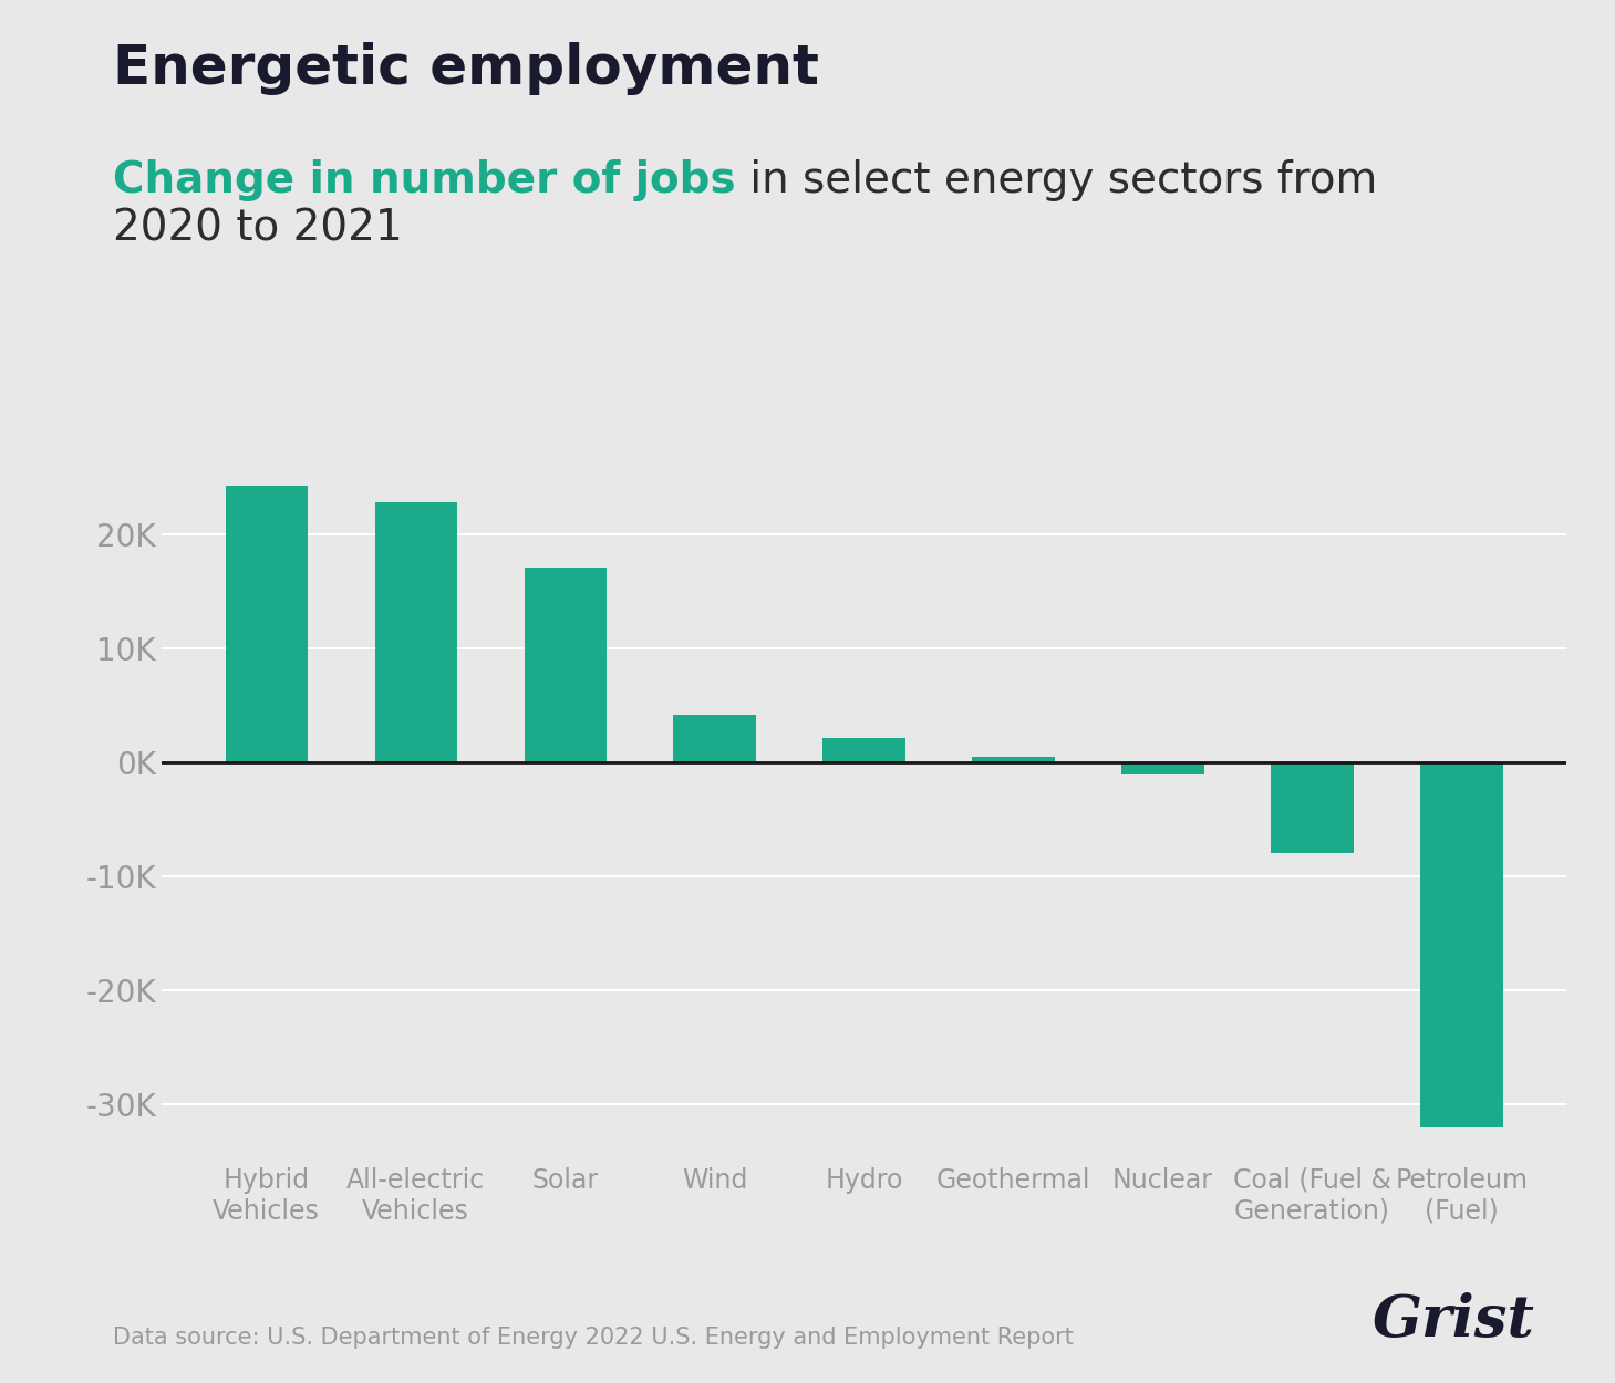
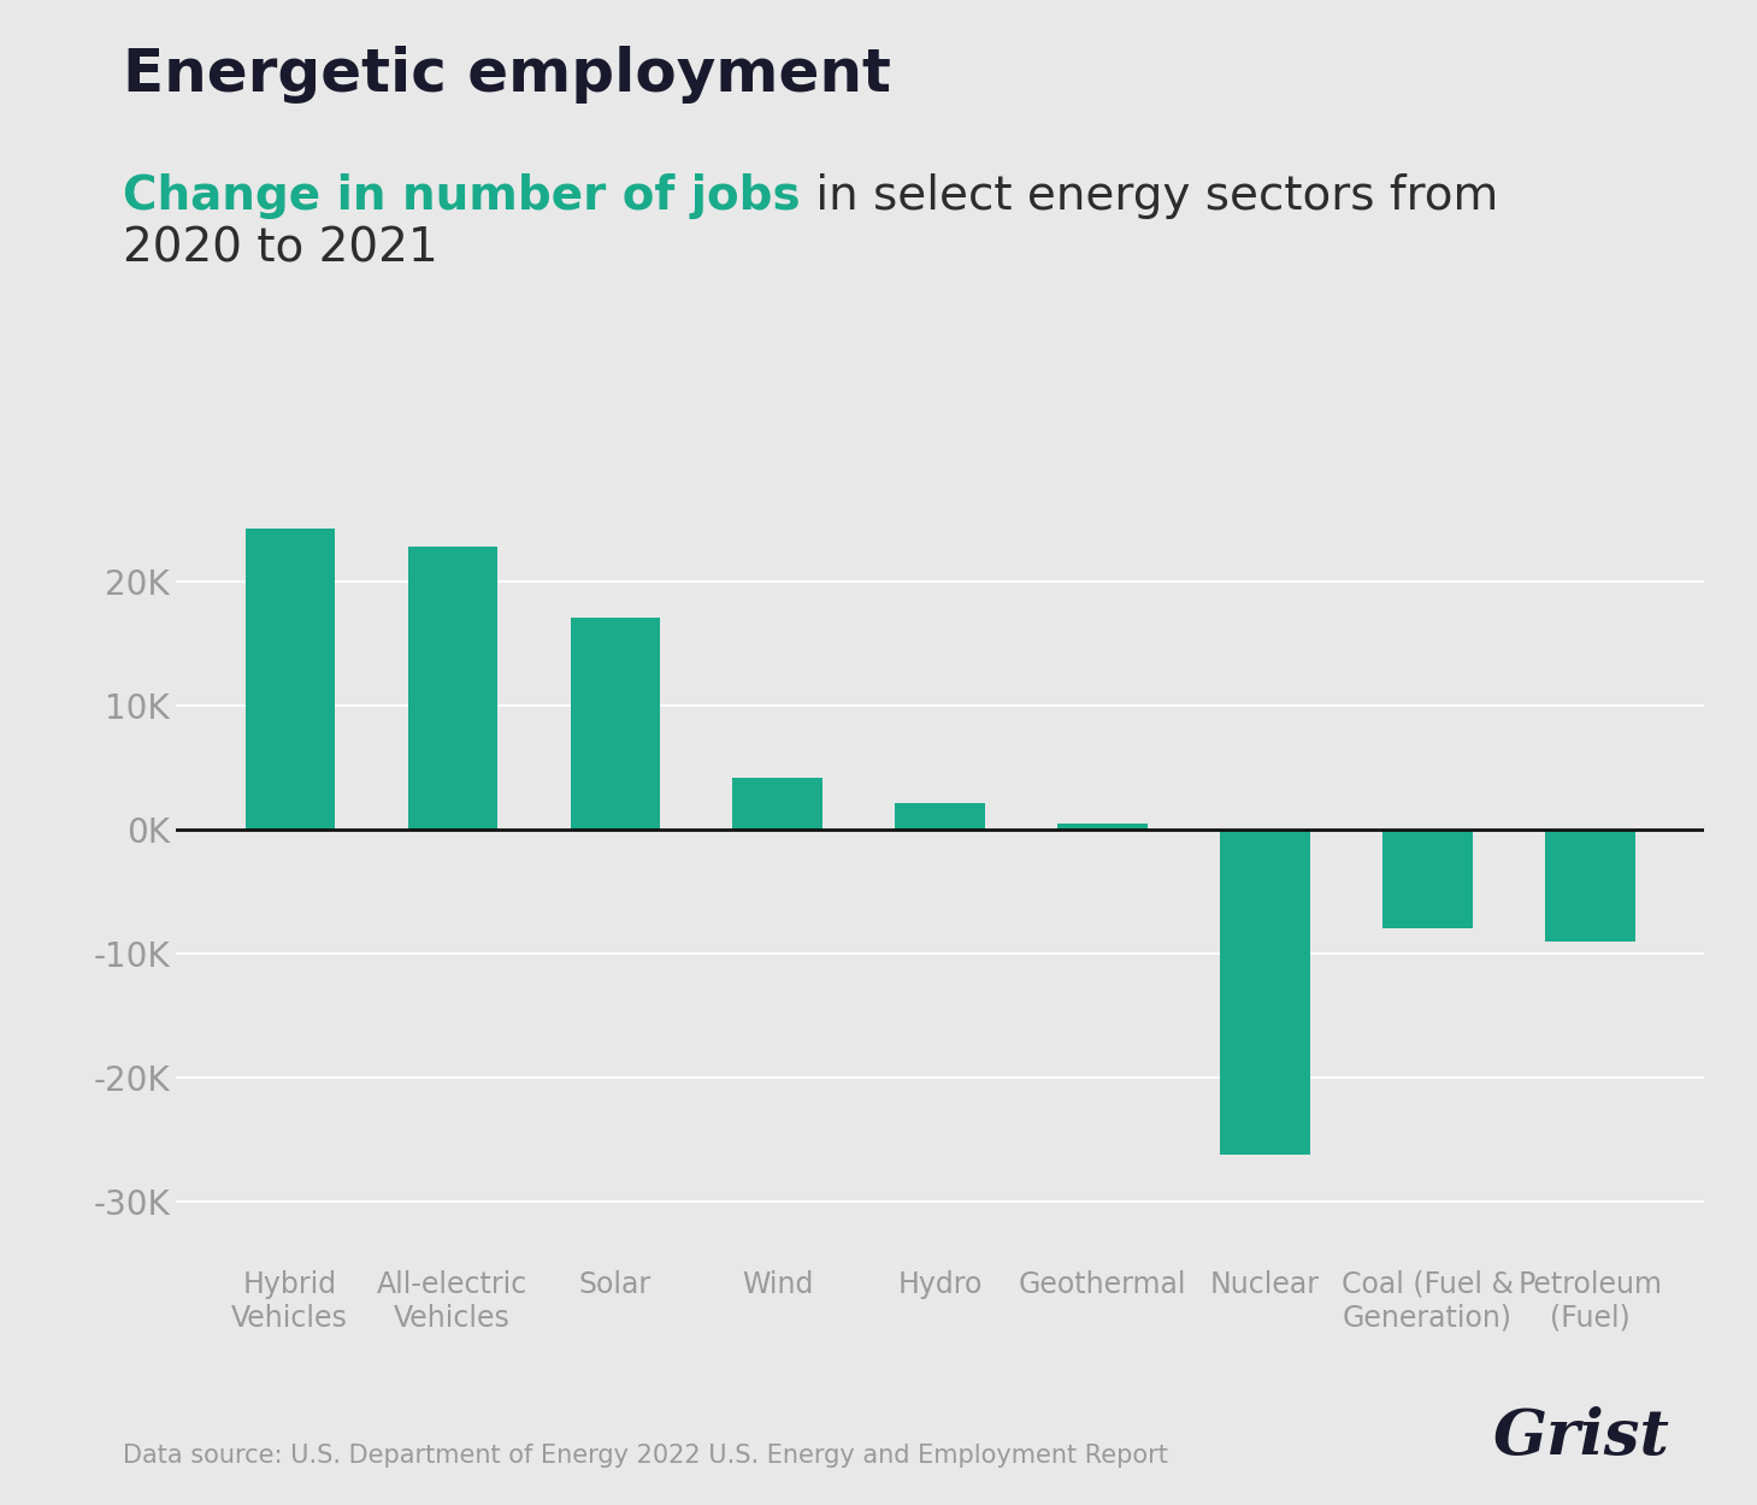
Nuclear: -1.1K -> -26.2K
Petroleum (Fuel): -32.0K -> -9.0K
